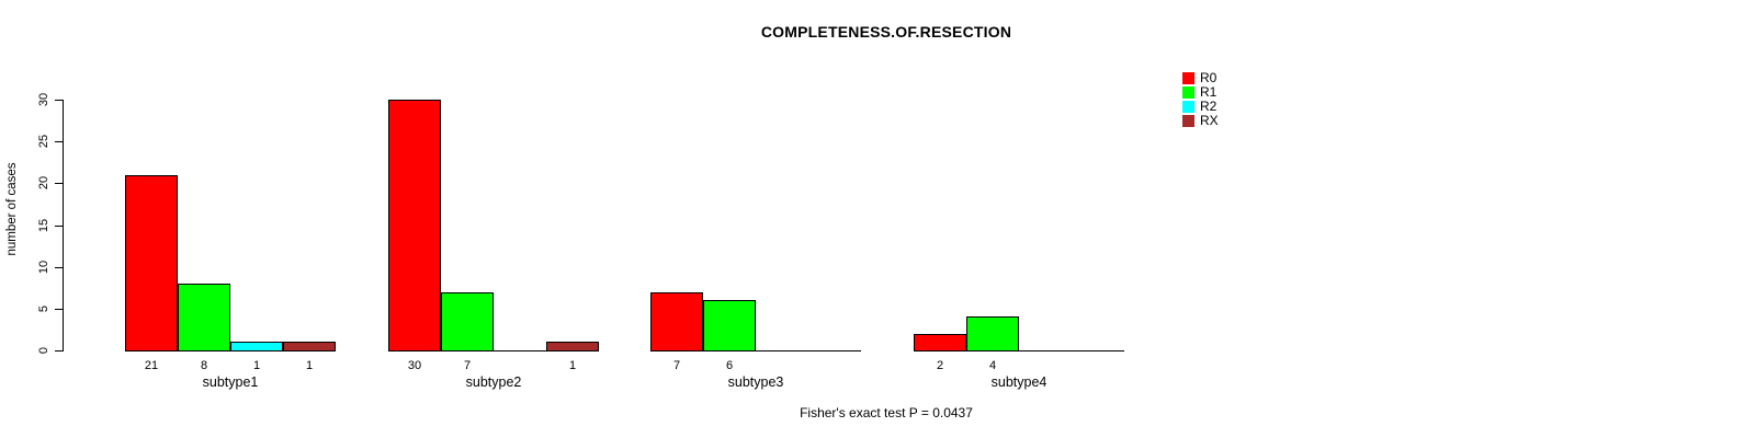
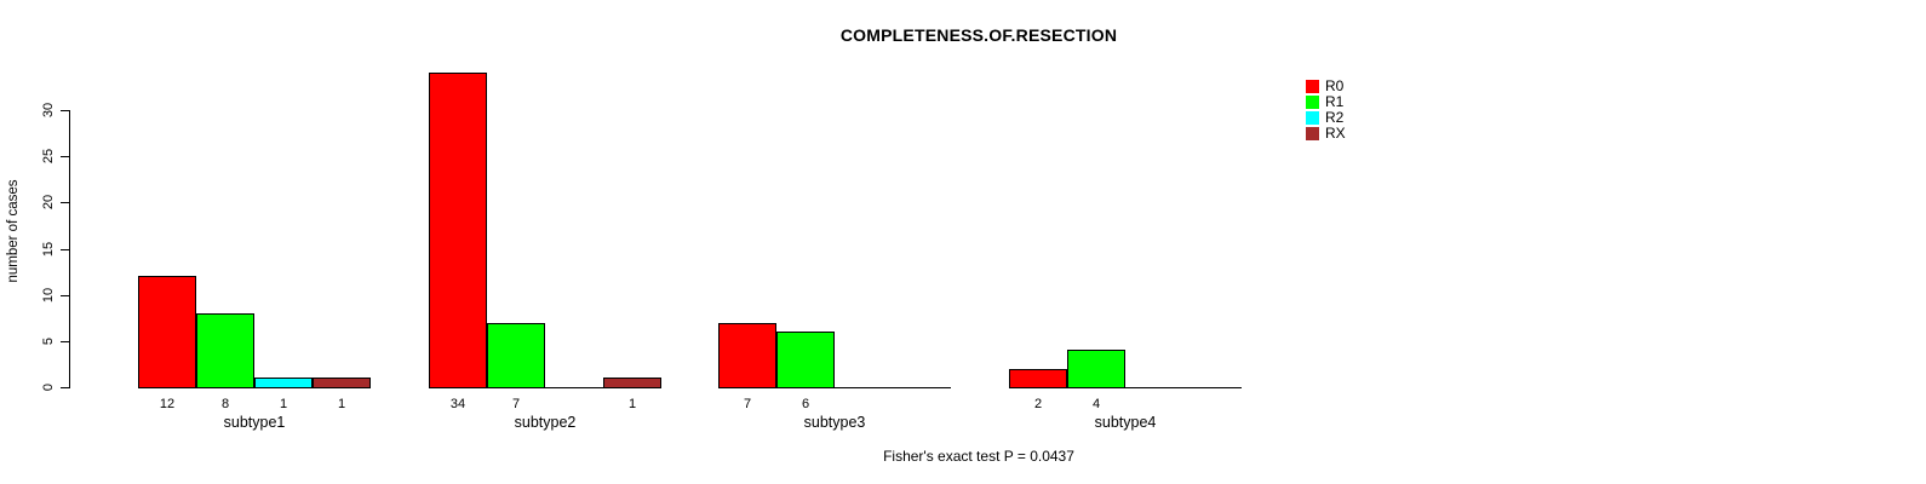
R0/subtype1: 21 -> 12
R0/subtype2: 30 -> 34
